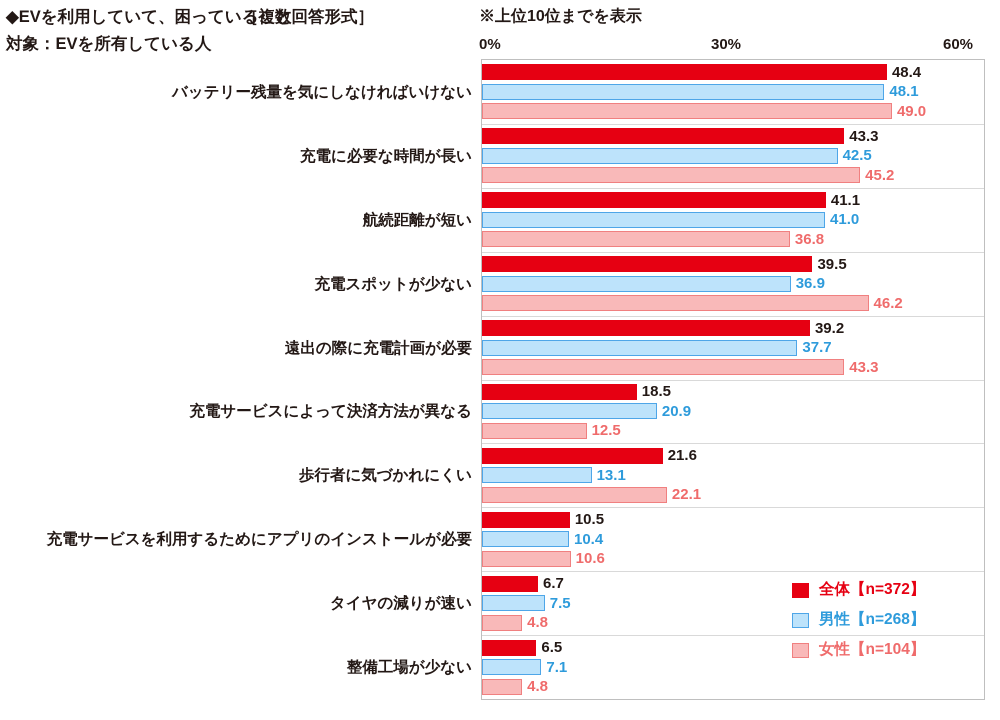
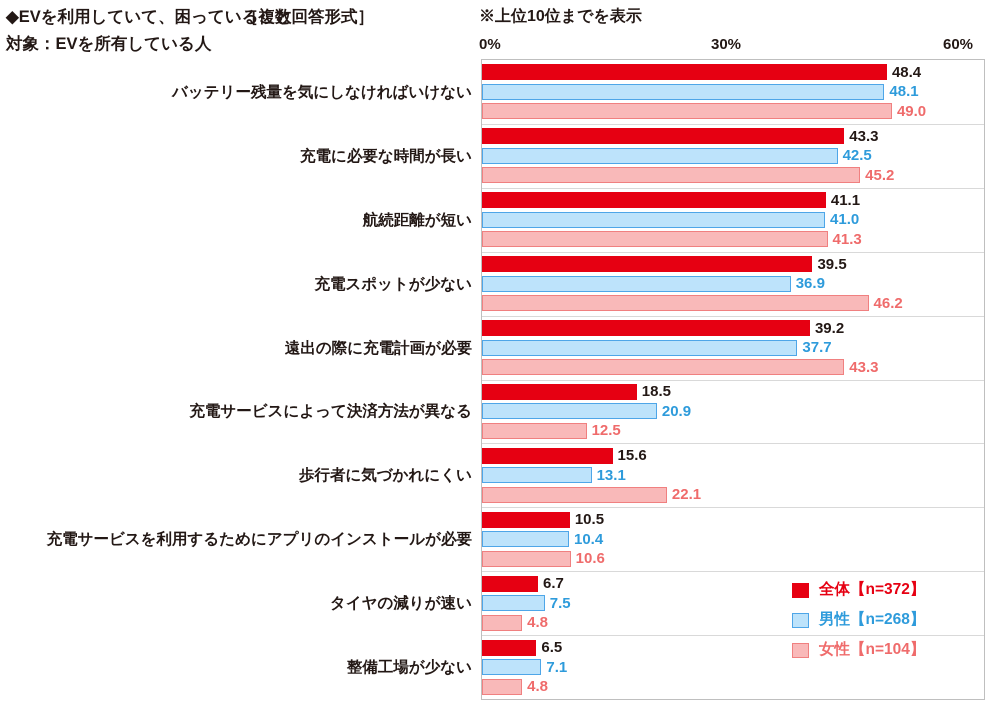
女性【n=104】/航続距離が短い: 36.8 -> 41.3
全体【n=372】/歩行者に気づかれにくい: 21.6 -> 15.6
